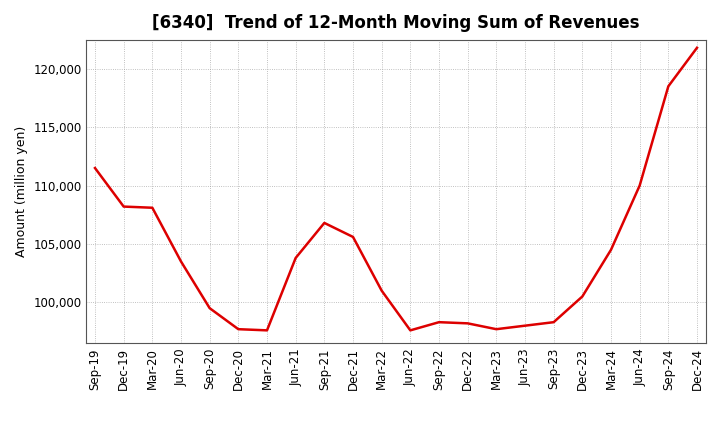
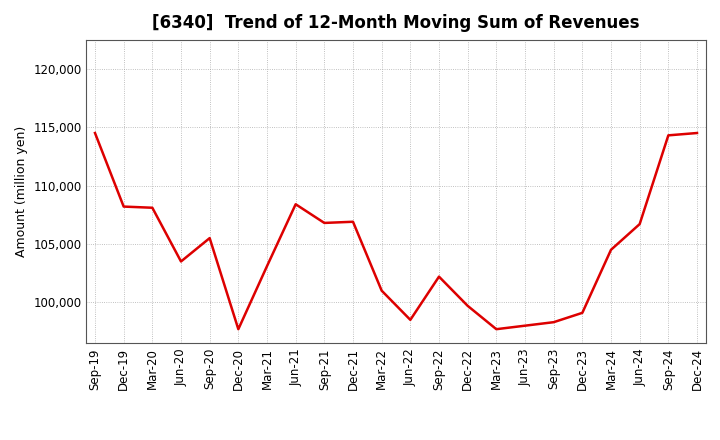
Sep-19: 111,500 -> 114,500
Sep-20: 99,500 -> 105,500
Mar-21: 97,600 -> 103,100
Jun-21: 103,800 -> 108,400
Dec-21: 105,600 -> 106,900
Jun-22: 97,600 -> 98,500
Sep-22: 98,300 -> 102,200
Dec-22: 98,200 -> 99,700
Dec-23: 100,500 -> 99,100
Jun-24: 110,000 -> 106,700
Sep-24: 118,500 -> 114,300
Dec-24: 121,800 -> 114,500
